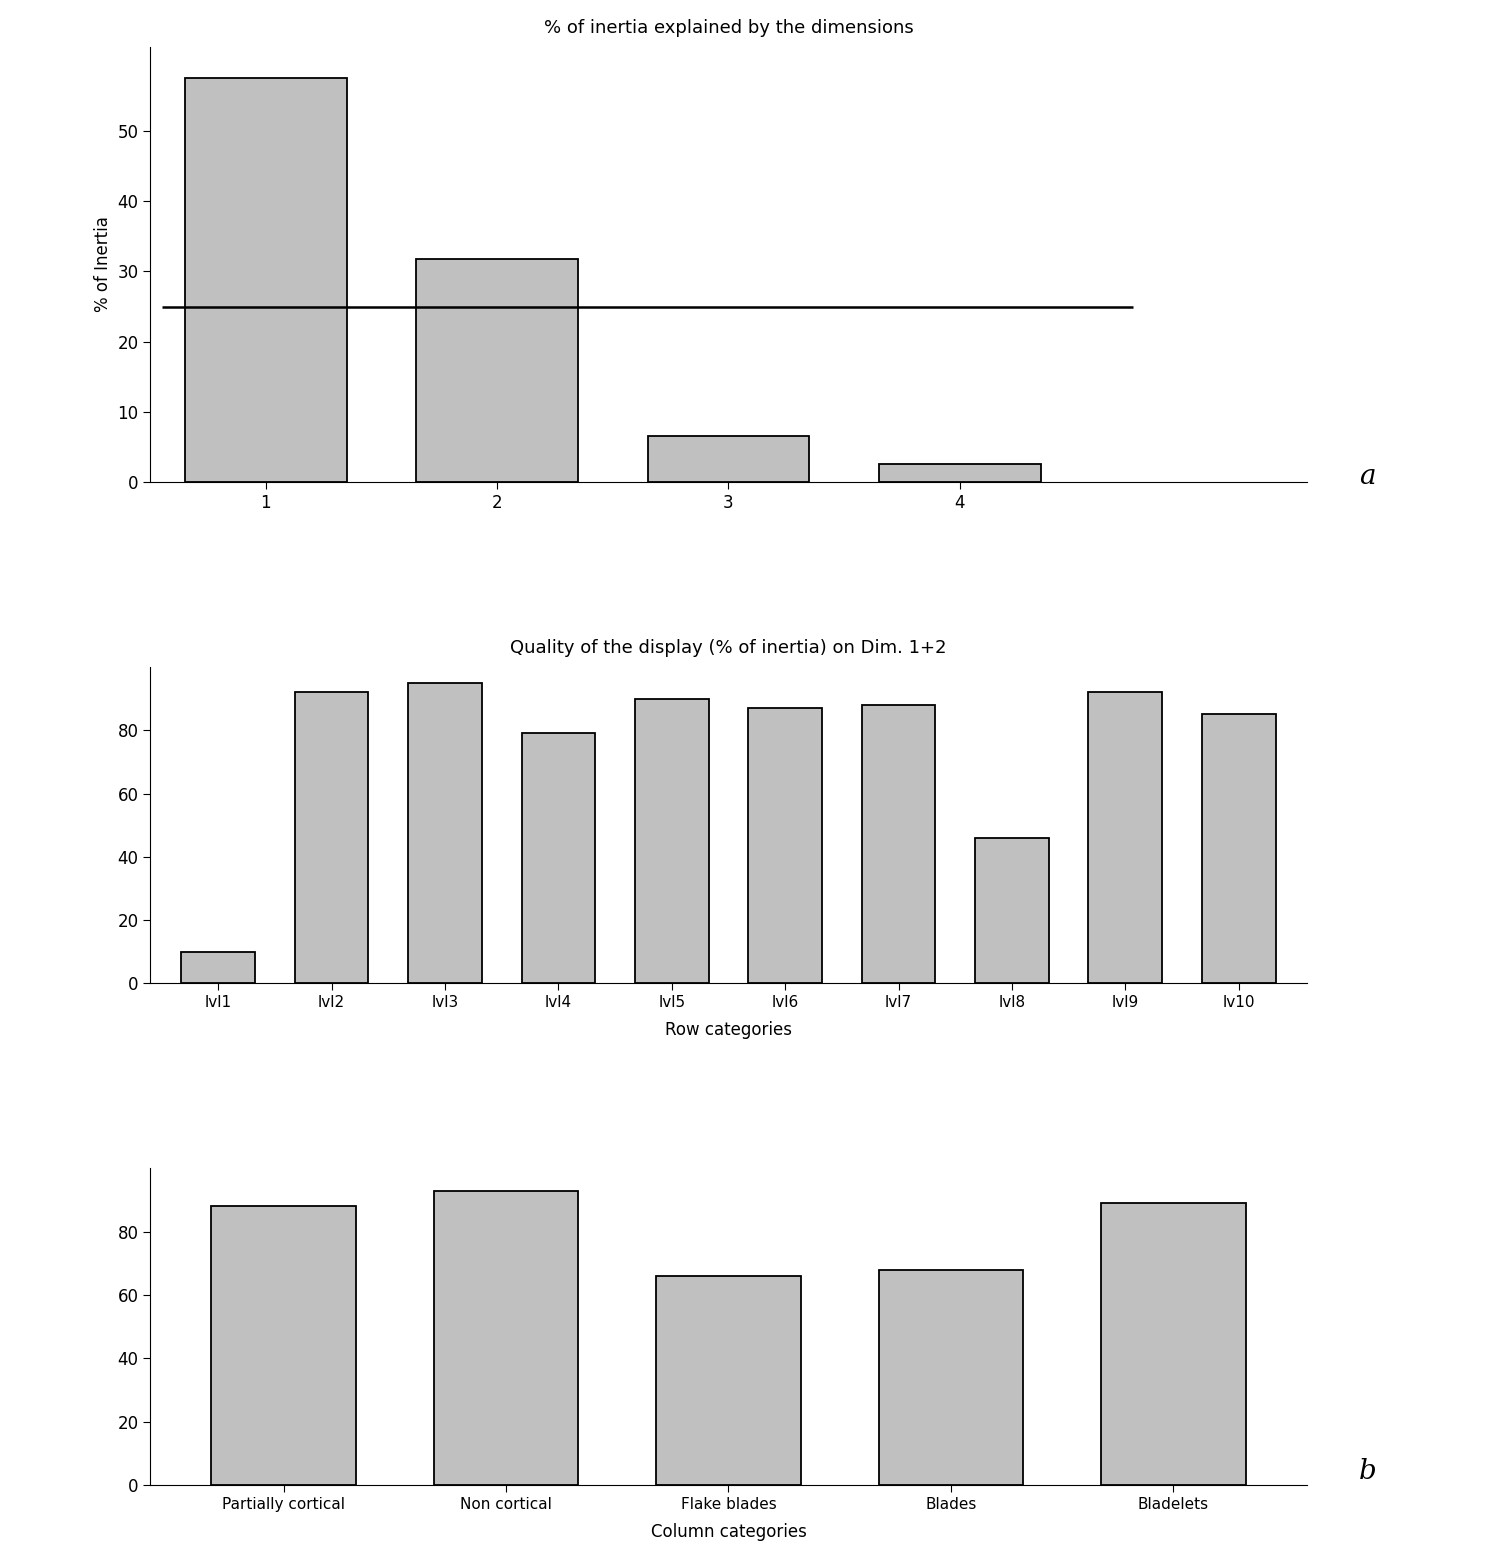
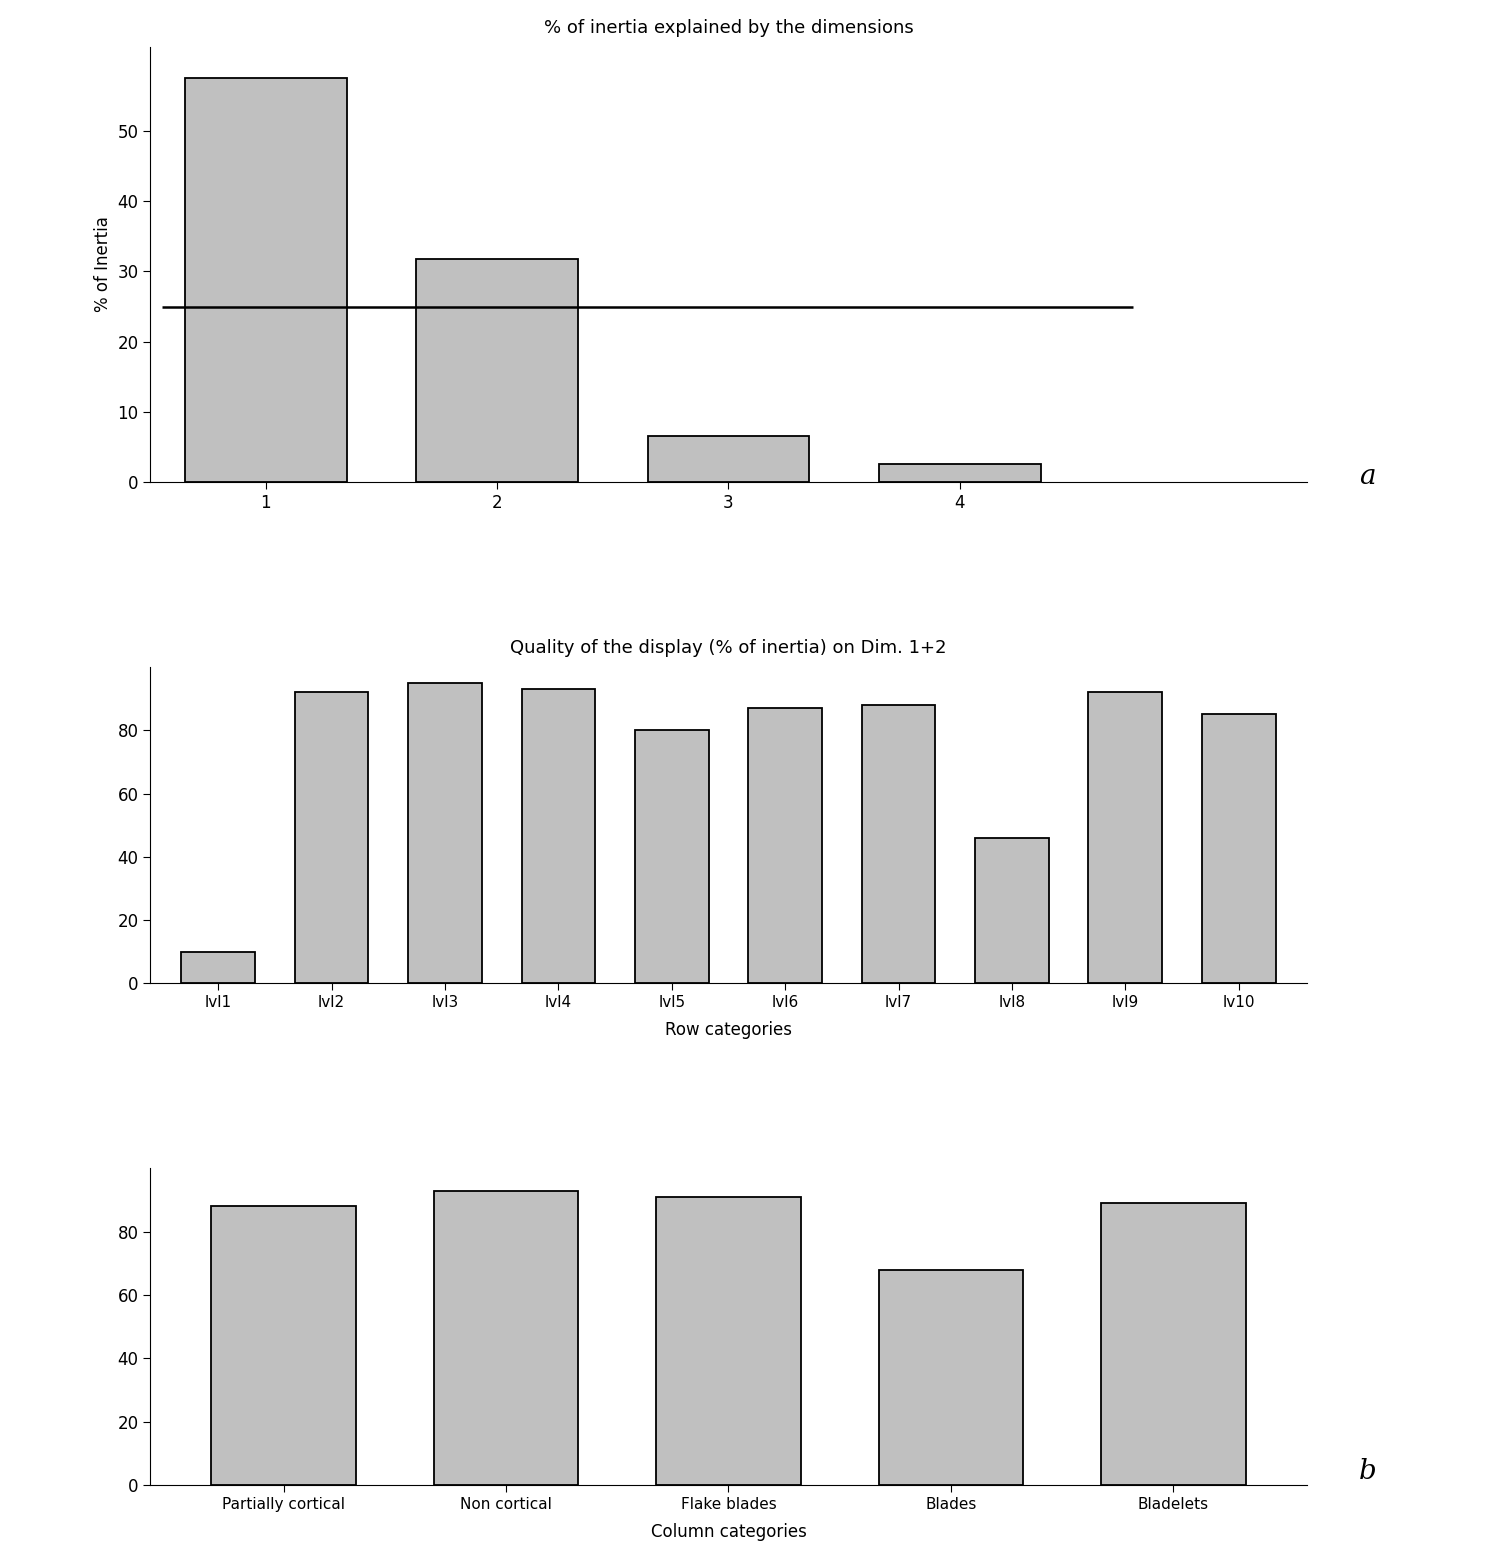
Quality of the display (% of inertia) on Dim. 1+2/lvl4: 79 -> 93
Quality of the display (% of inertia) on Dim. 1+2/lvl5: 90 -> 80
Flake blades: 66 -> 91
